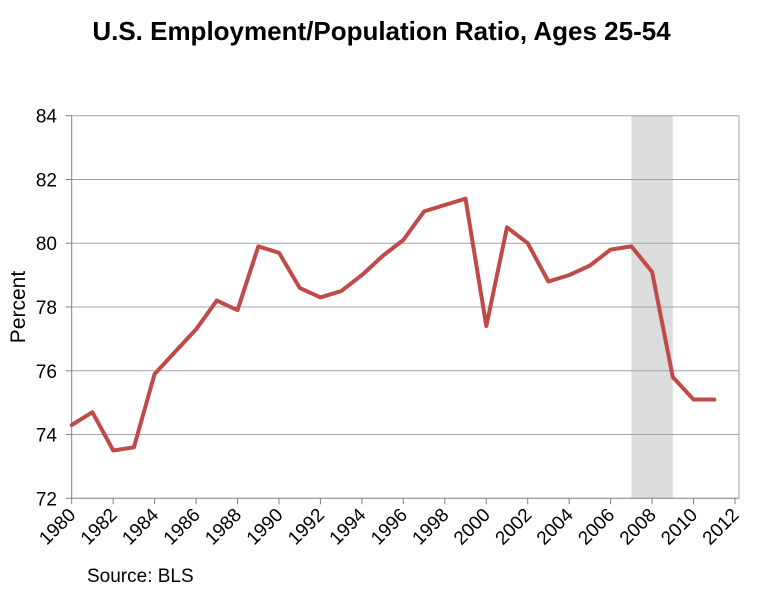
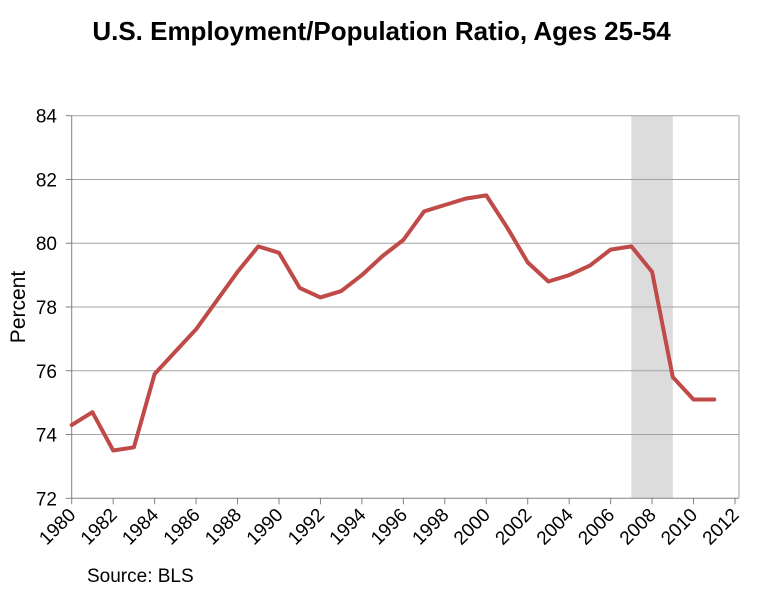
1988: 77.9 -> 79.1
2000: 77.4 -> 81.5
2002: 80.0 -> 79.4
